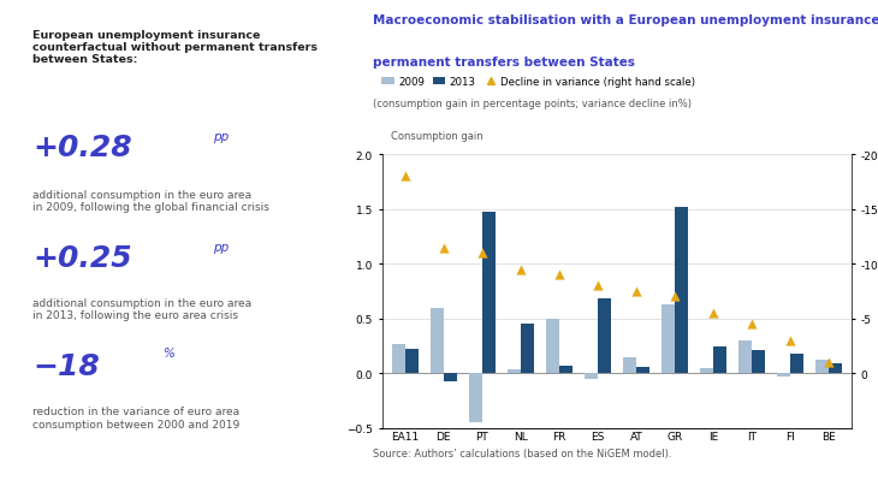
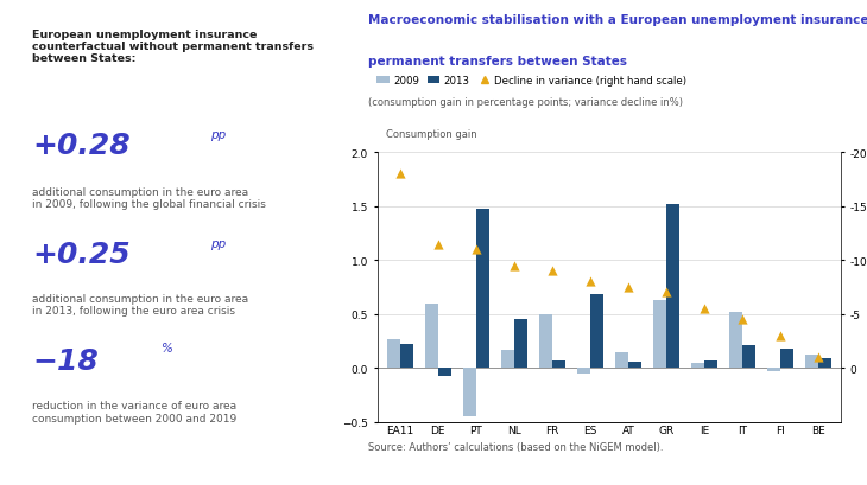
2009/NL: 0.04 -> 0.17
2013/IE: 0.24 -> 0.07
2009/IT: 0.30 -> 0.52
